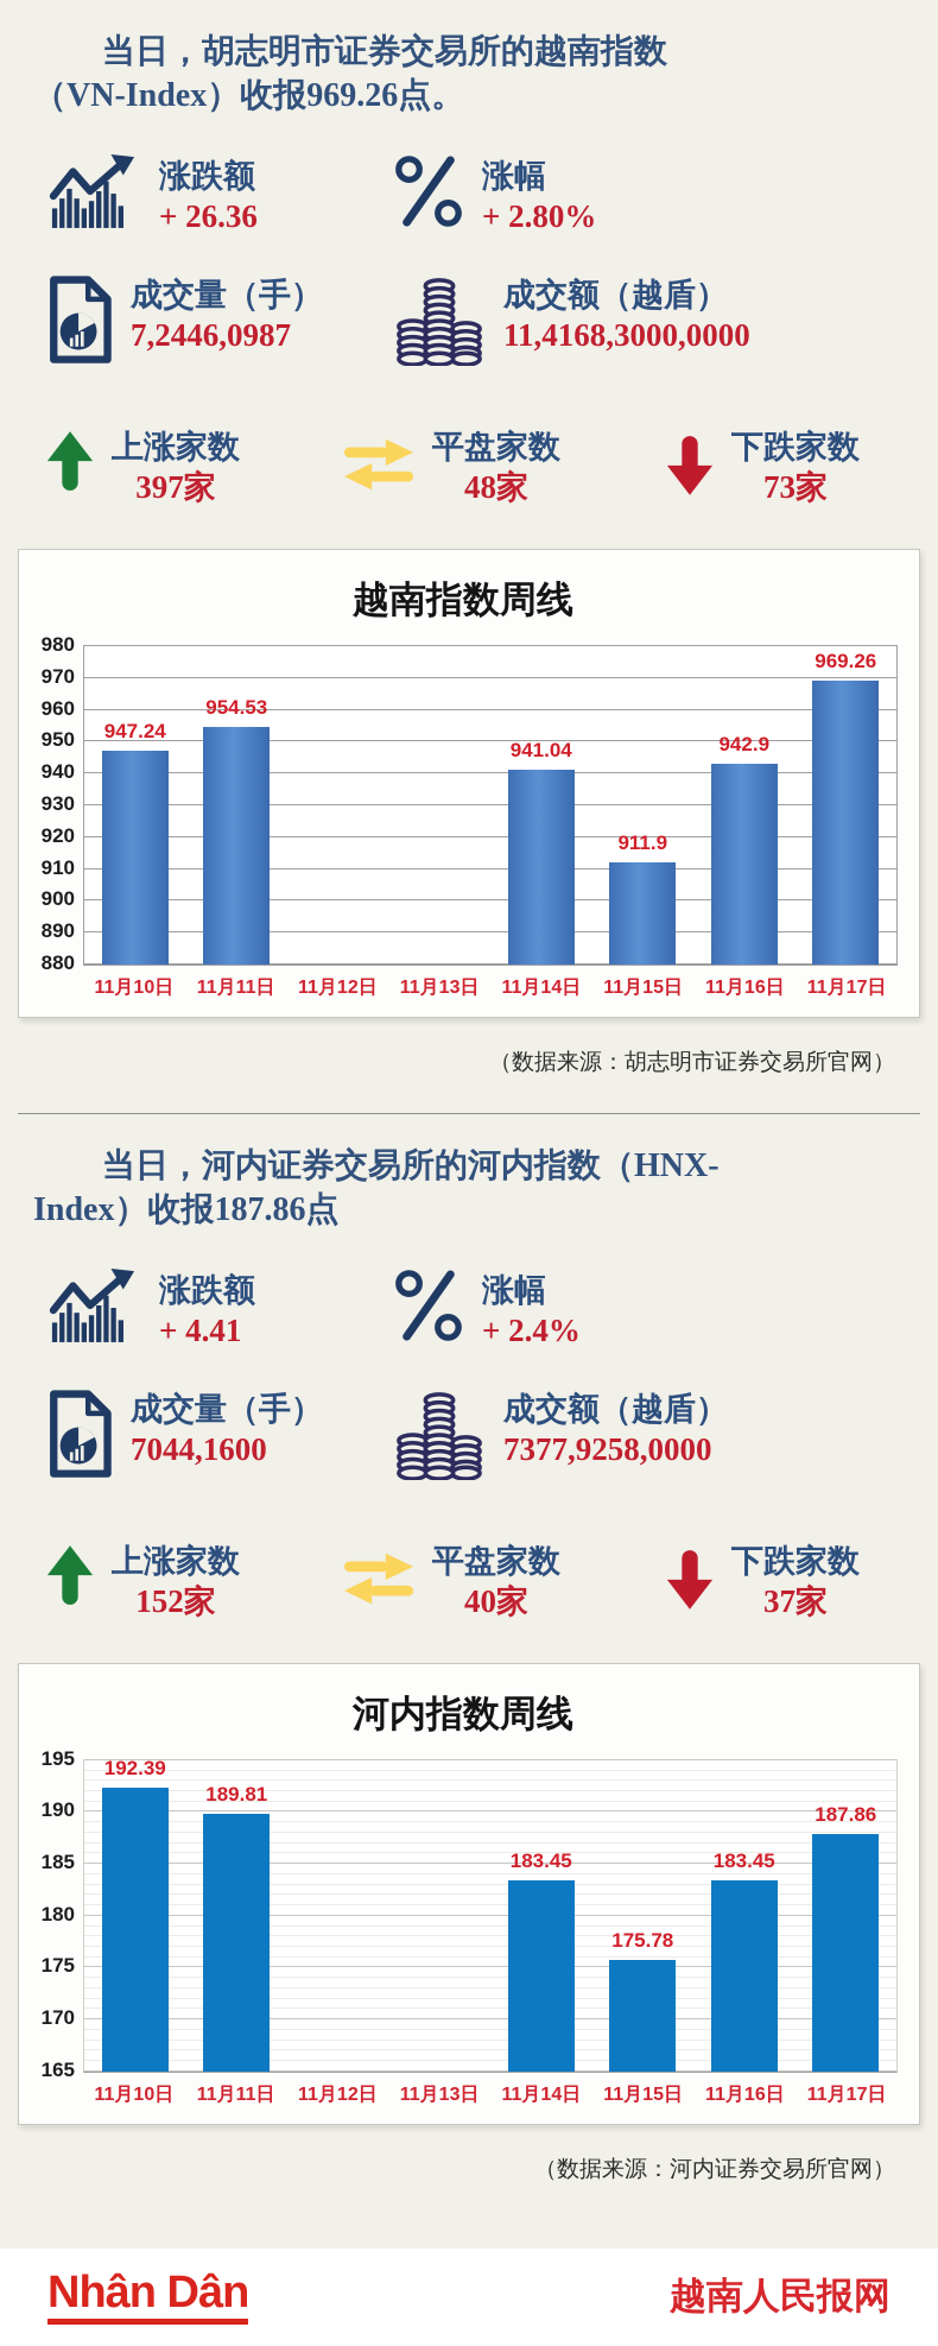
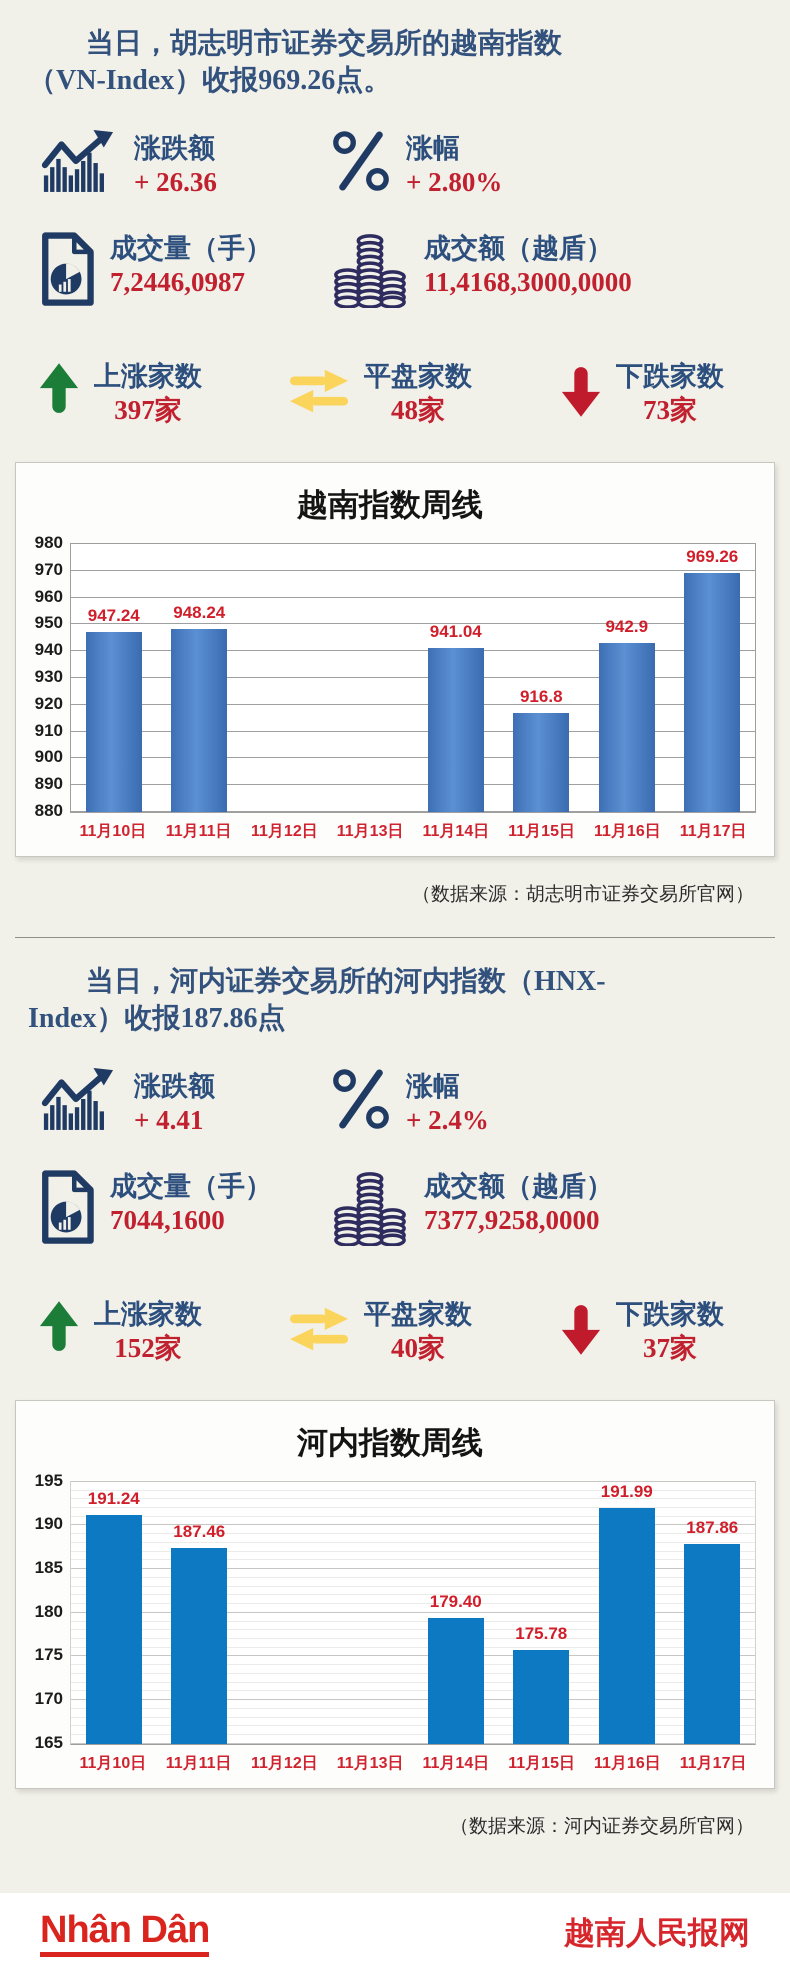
越南指数周线/11月11日: 954.53 -> 948.24
越南指数周线/11月15日: 911.9 -> 916.8
河内指数周线/11月10日: 192.39 -> 191.24
河内指数周线/11月11日: 189.81 -> 187.46
河内指数周线/11月14日: 183.45 -> 179.40
河内指数周线/11月16日: 183.45 -> 191.99
